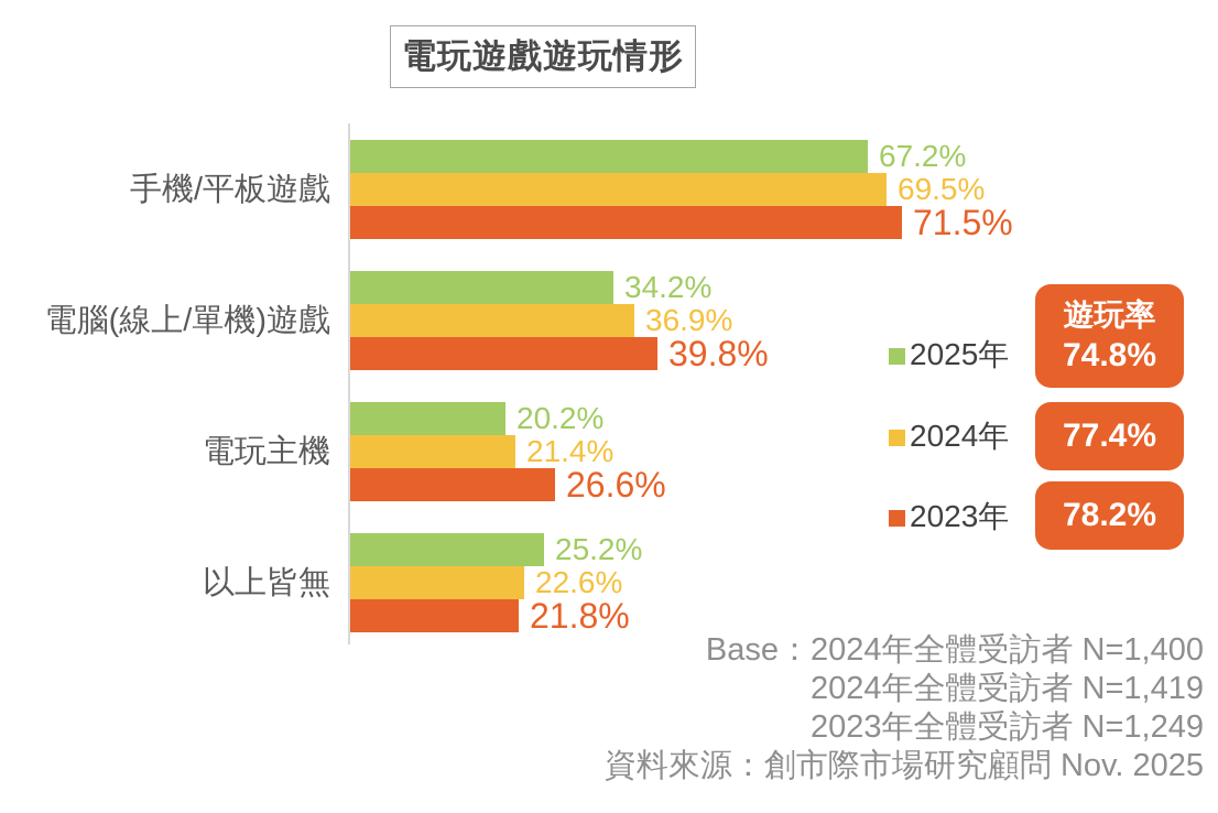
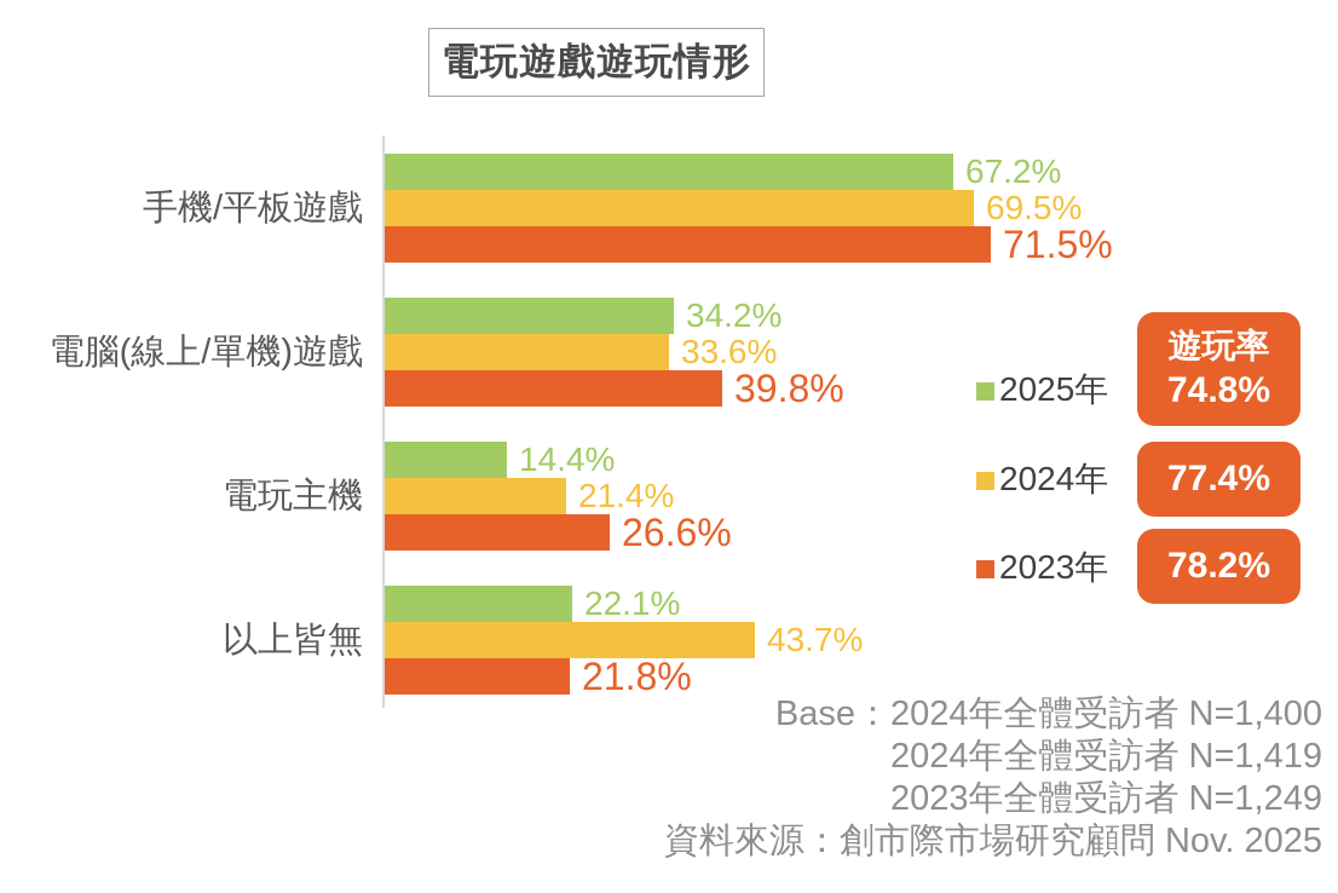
2024年/電腦(線上/單機)遊戲: 36.9% -> 33.6%
2025年/電玩主機: 20.2% -> 14.4%
2025年/以上皆無: 25.2% -> 22.1%
2024年/以上皆無: 22.6% -> 43.7%
